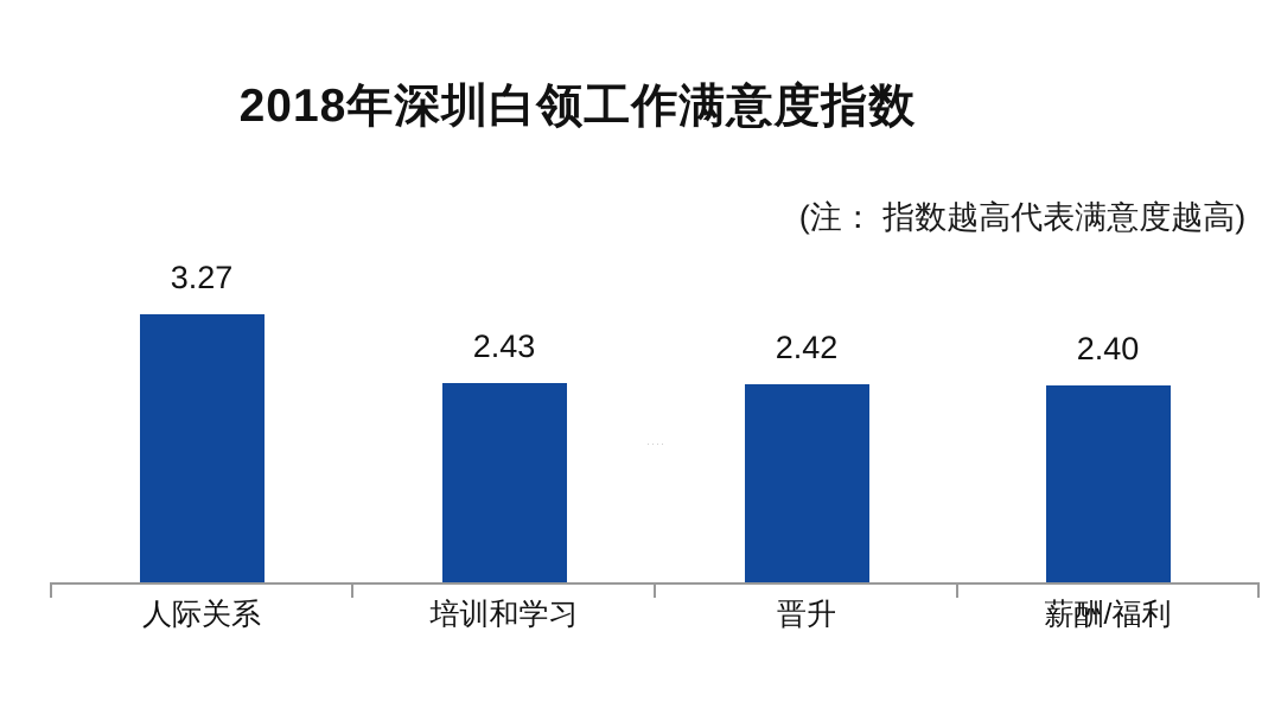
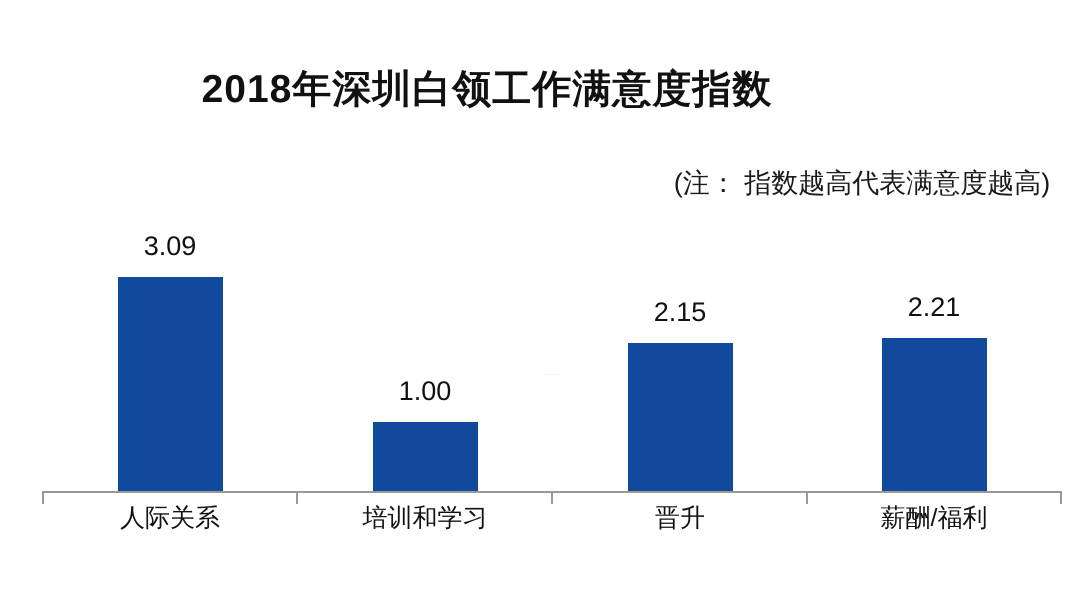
人际关系: 3.27 -> 3.09
培训和学习: 2.43 -> 1.00
晋升: 2.42 -> 2.15
薪酬/福利: 2.40 -> 2.21
